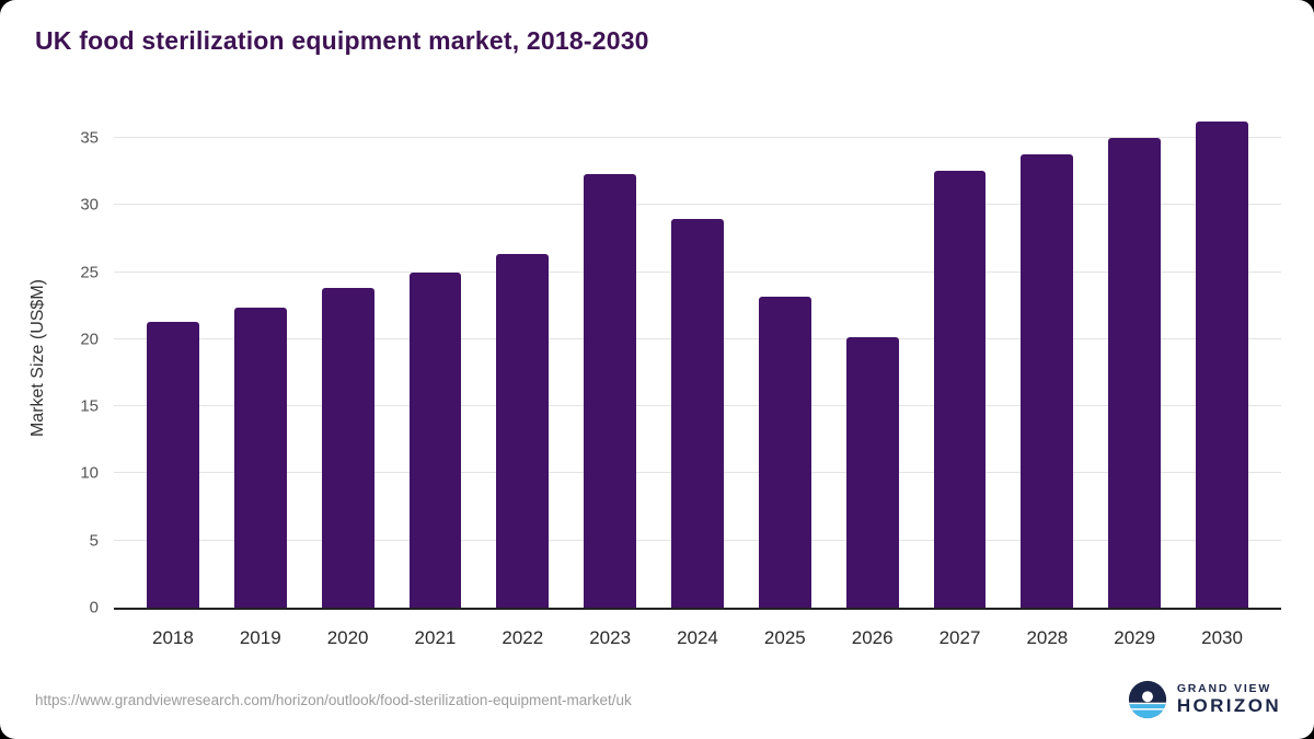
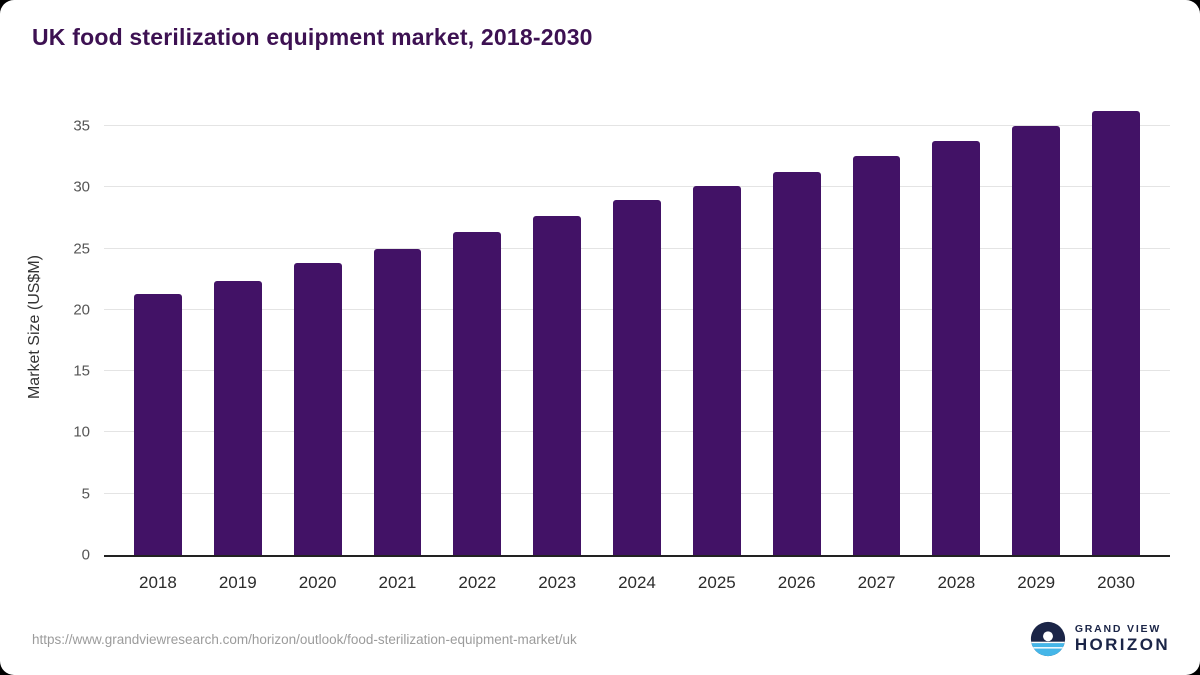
2023: 32.3 -> 27.7
2025: 23.2 -> 30.1
2026: 20.2 -> 31.3
